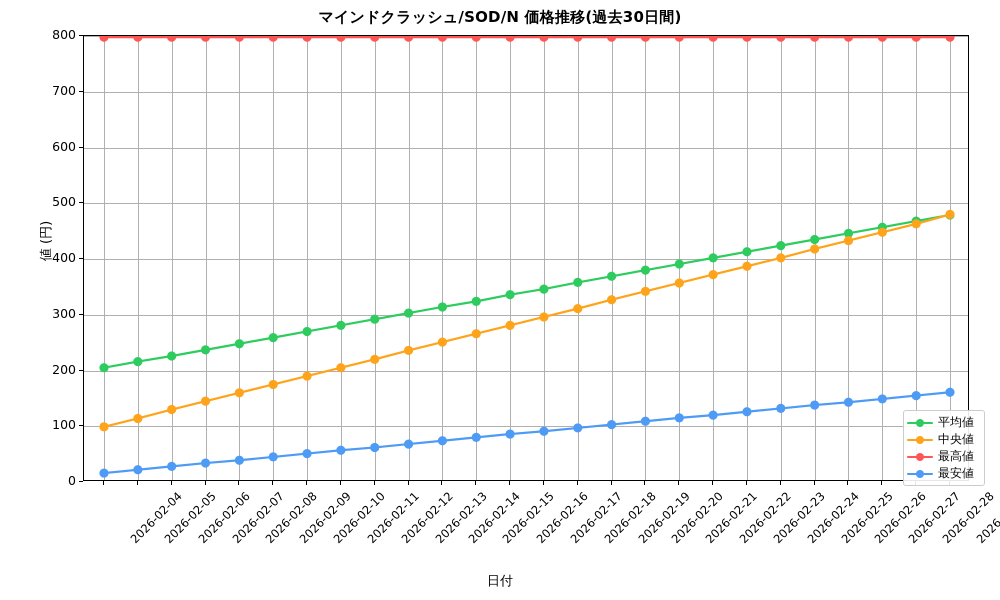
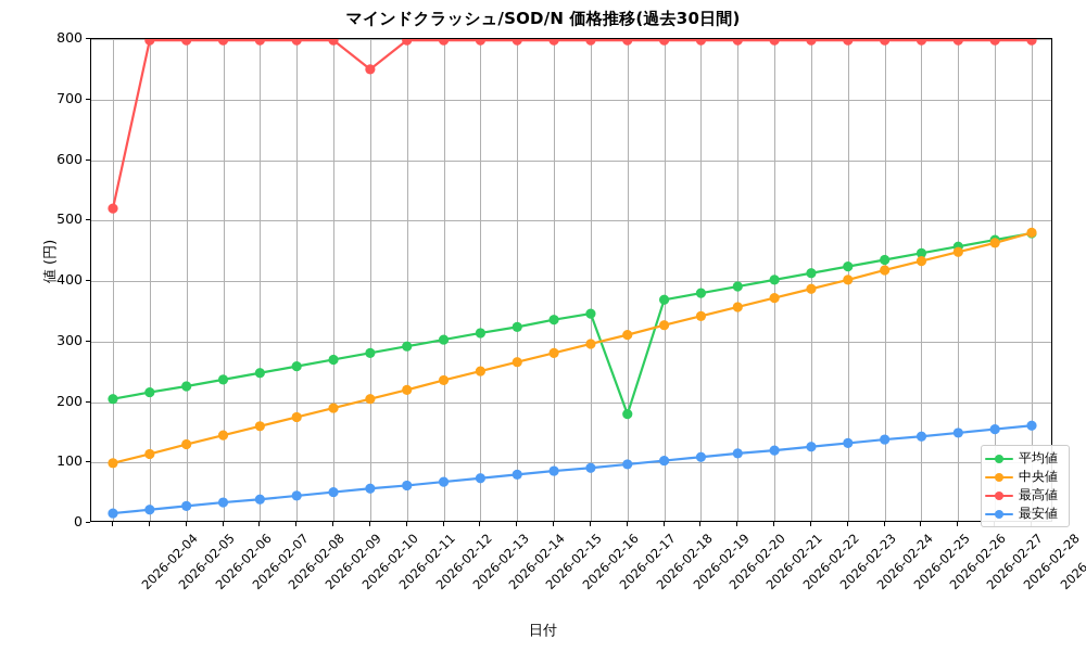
最高値/2026-02-04: 800 -> 520
最高値/2026-02-11: 800 -> 750
平均値/2026-02-18: 360 -> 180
